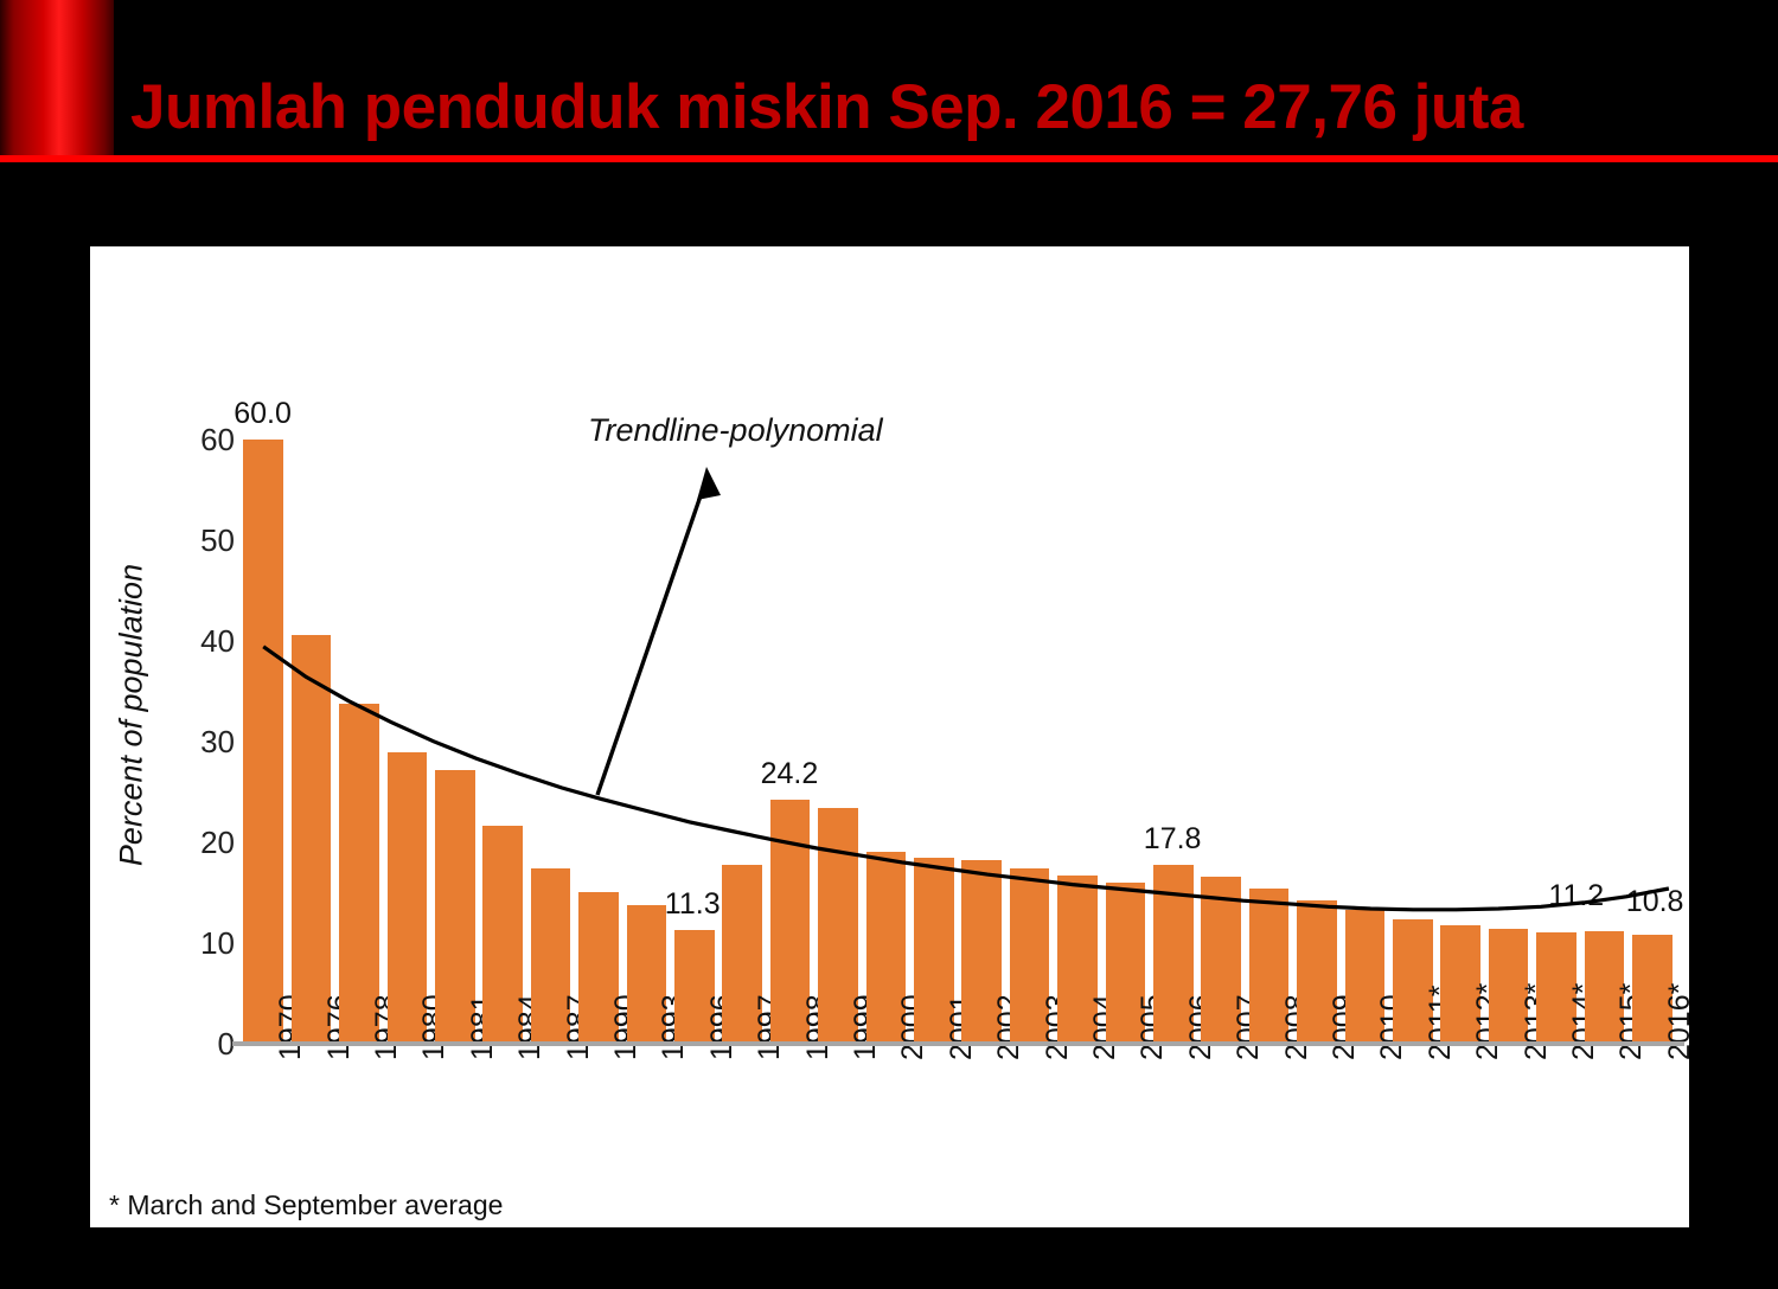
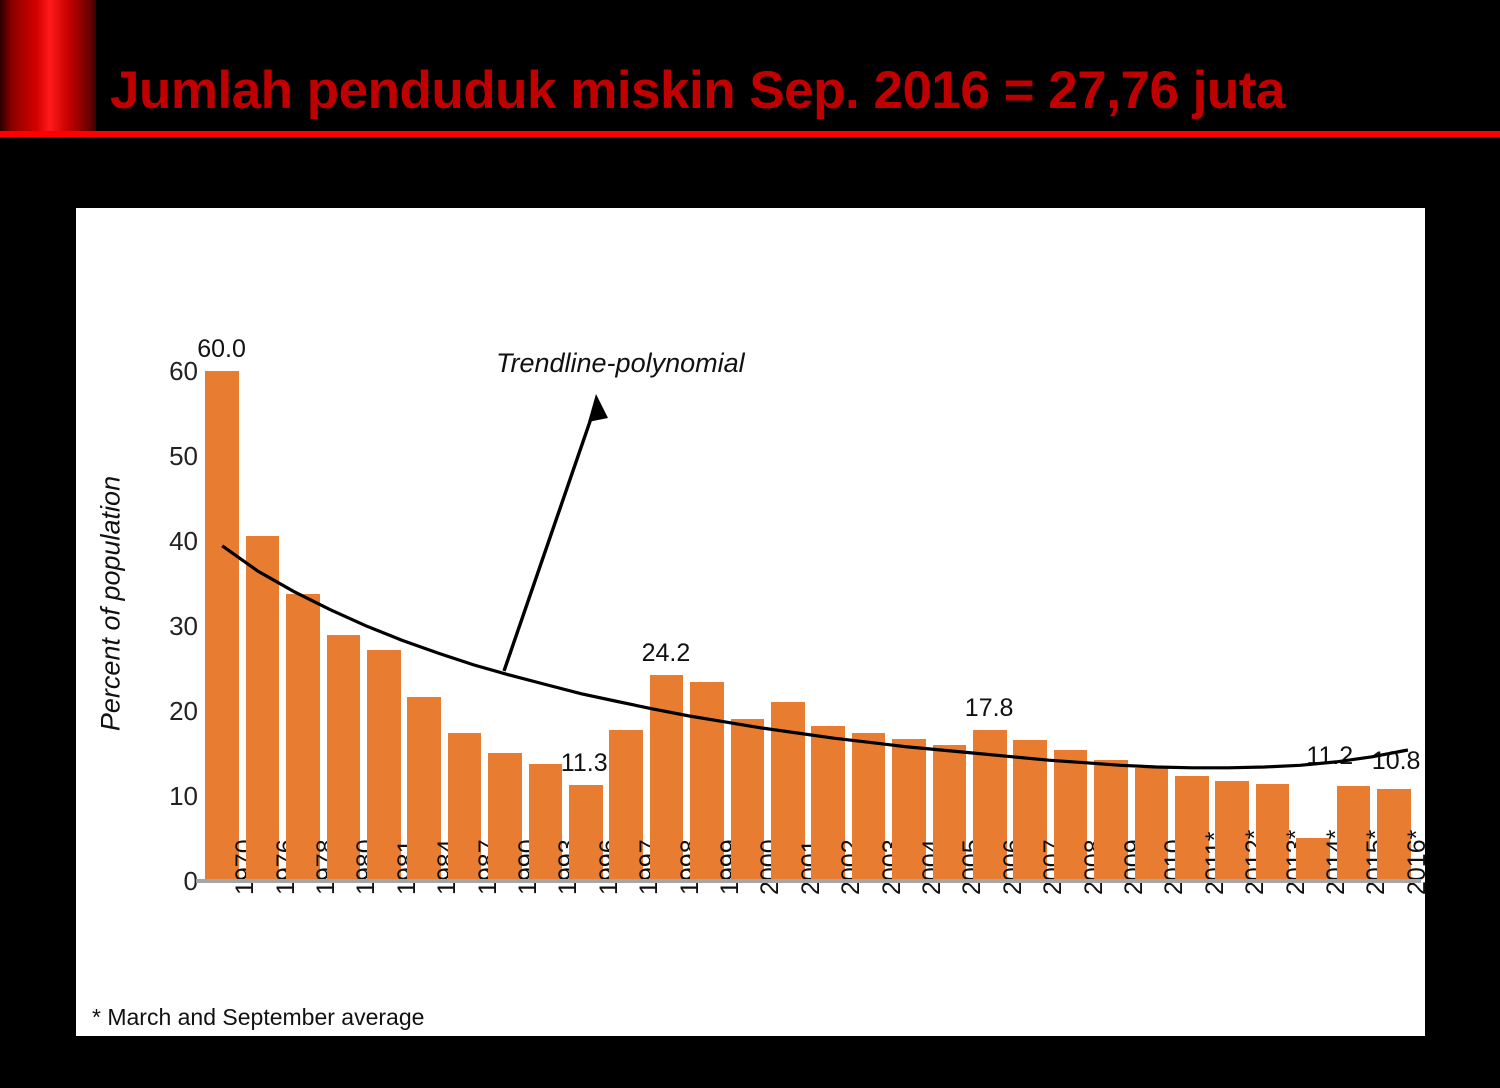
2001: 18 -> 21
2014*: 11 -> 5
